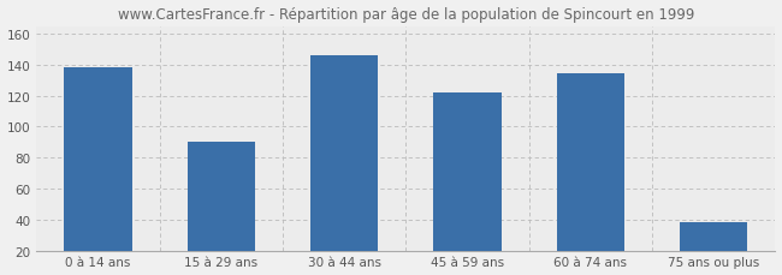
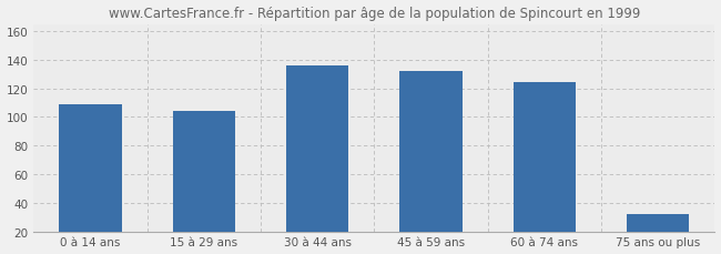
0 à 14 ans: 138 -> 109
15 à 29 ans: 90 -> 104
30 à 44 ans: 146 -> 136
45 à 59 ans: 122 -> 132
60 à 74 ans: 134 -> 124
75 ans ou plus: 38 -> 32
